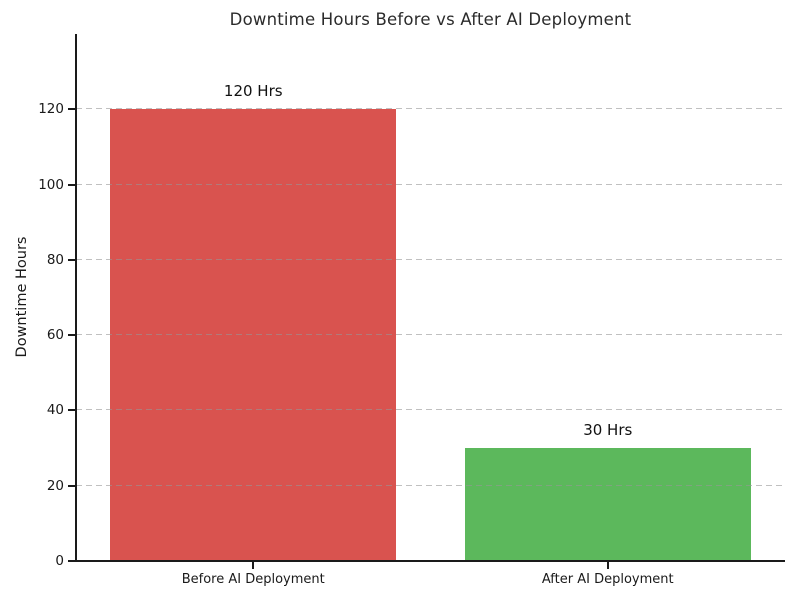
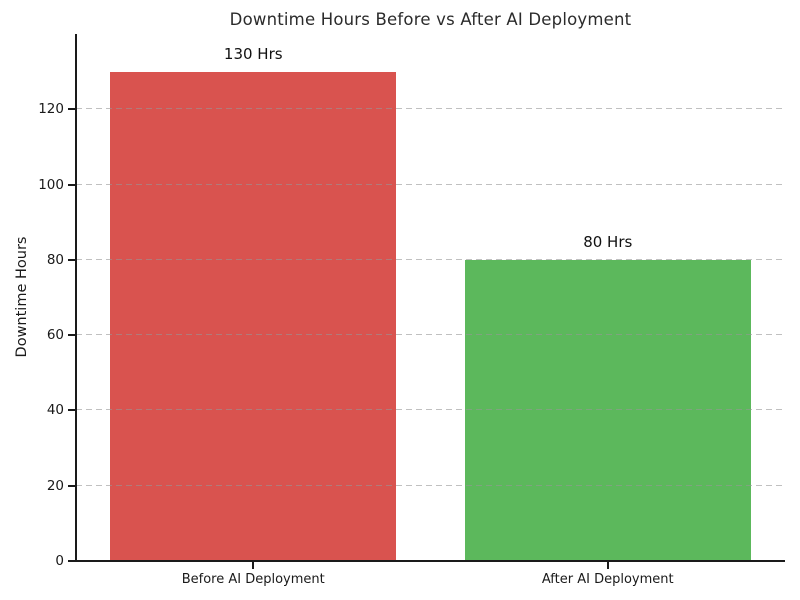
Before AI Deployment: 120 -> 130
After AI Deployment: 30 -> 80
